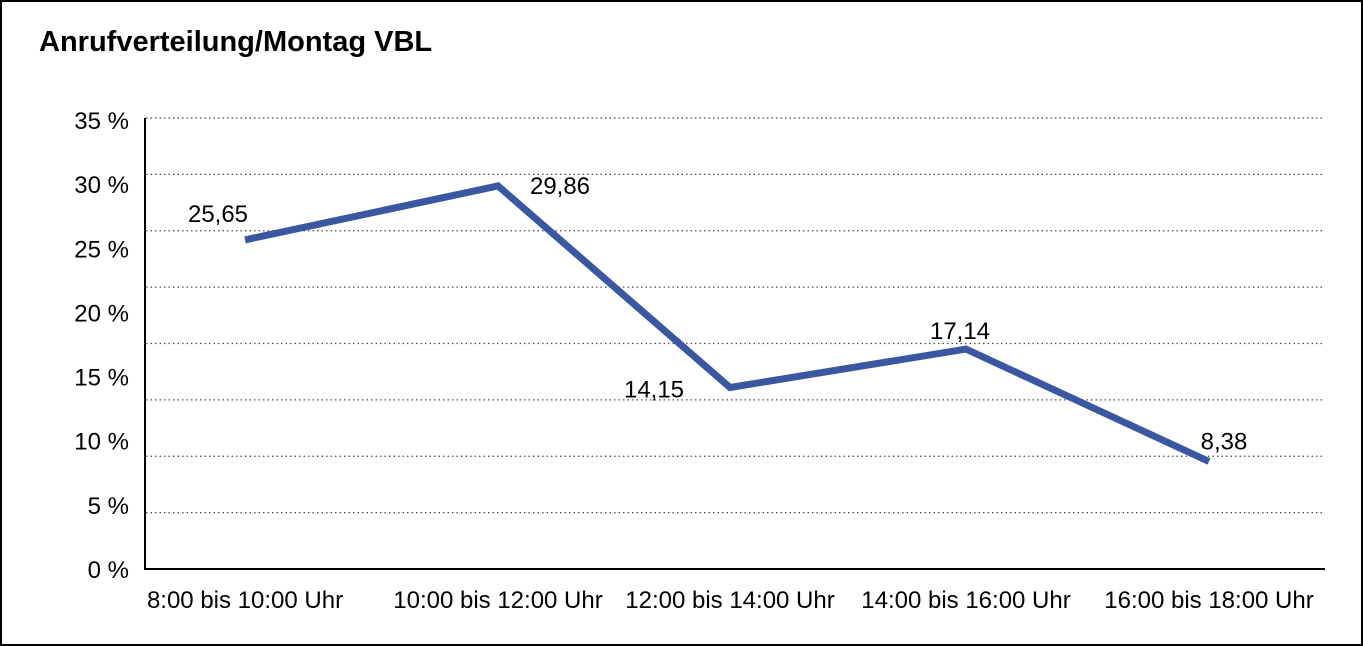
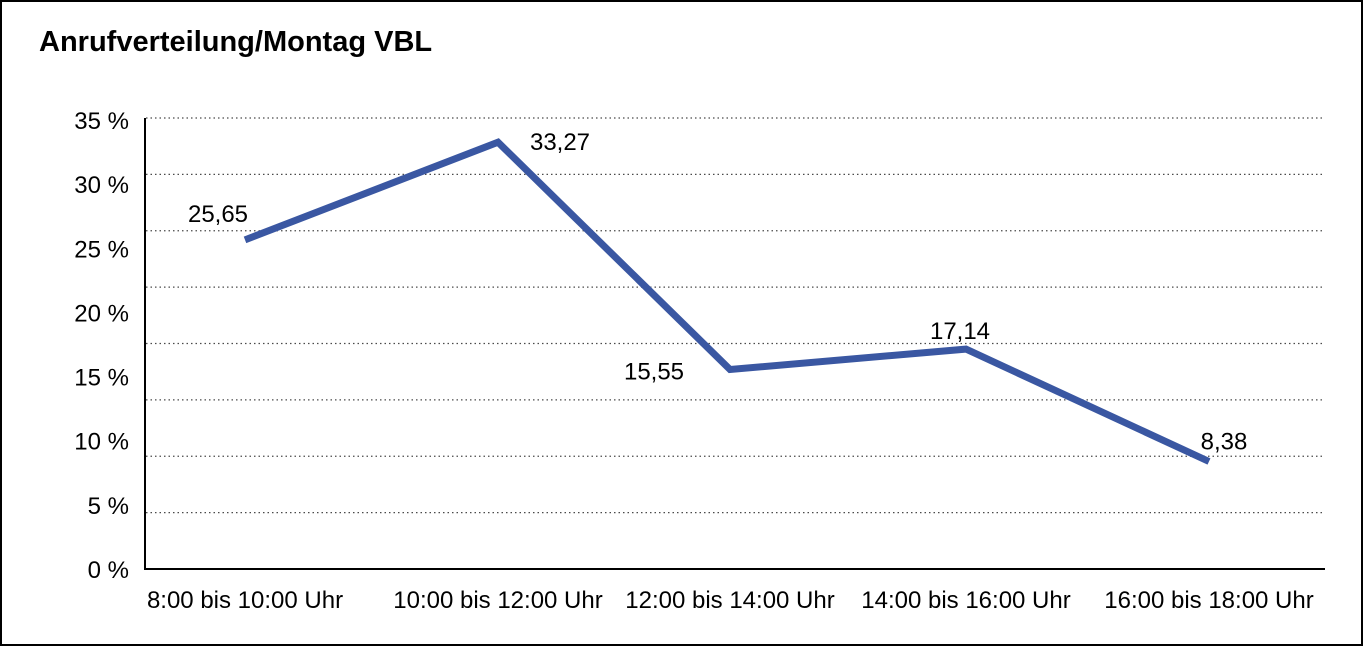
10:00 bis 12:00 Uhr: 29,86 -> 33,27
12:00 bis 14:00 Uhr: 14,15 -> 15,55
